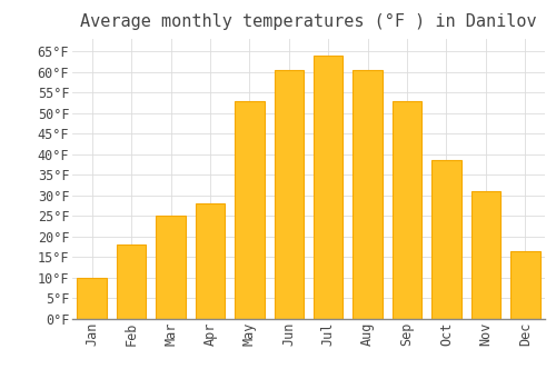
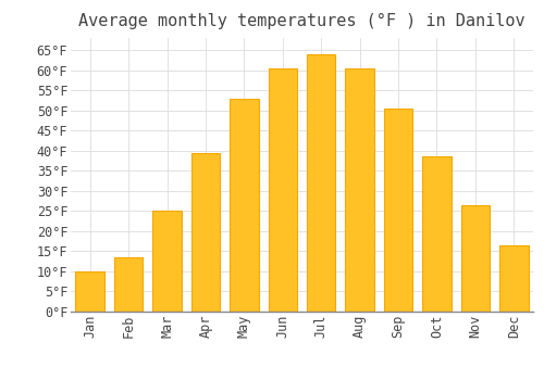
Feb: 18.0°F -> 13.5°F
Apr: 28.0°F -> 39.5°F
Sep: 53.0°F -> 50.5°F
Nov: 31.0°F -> 26.5°F
